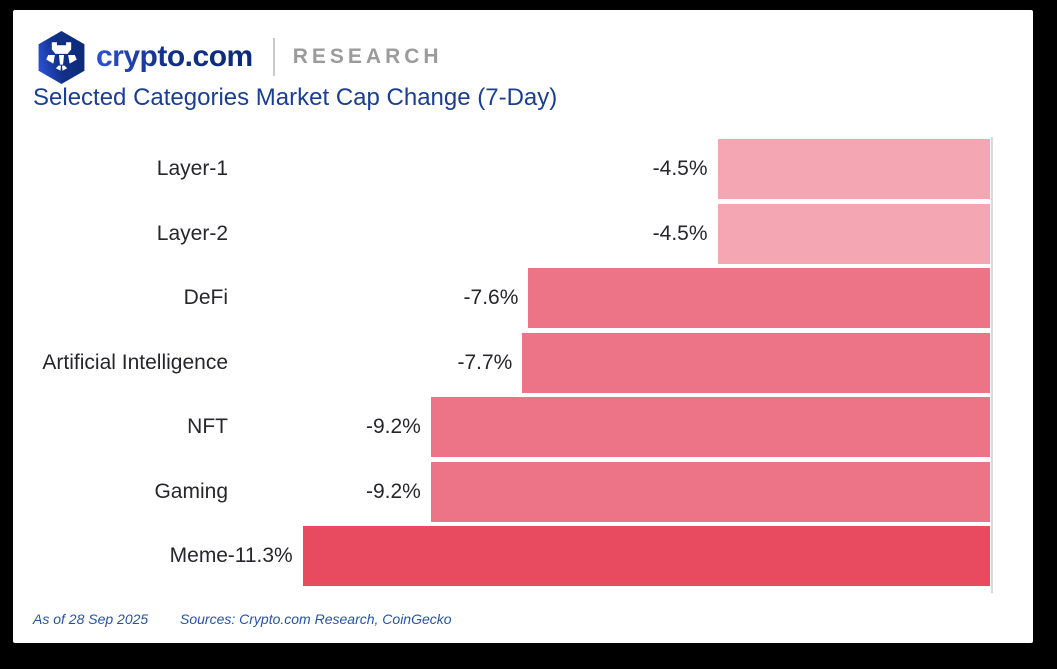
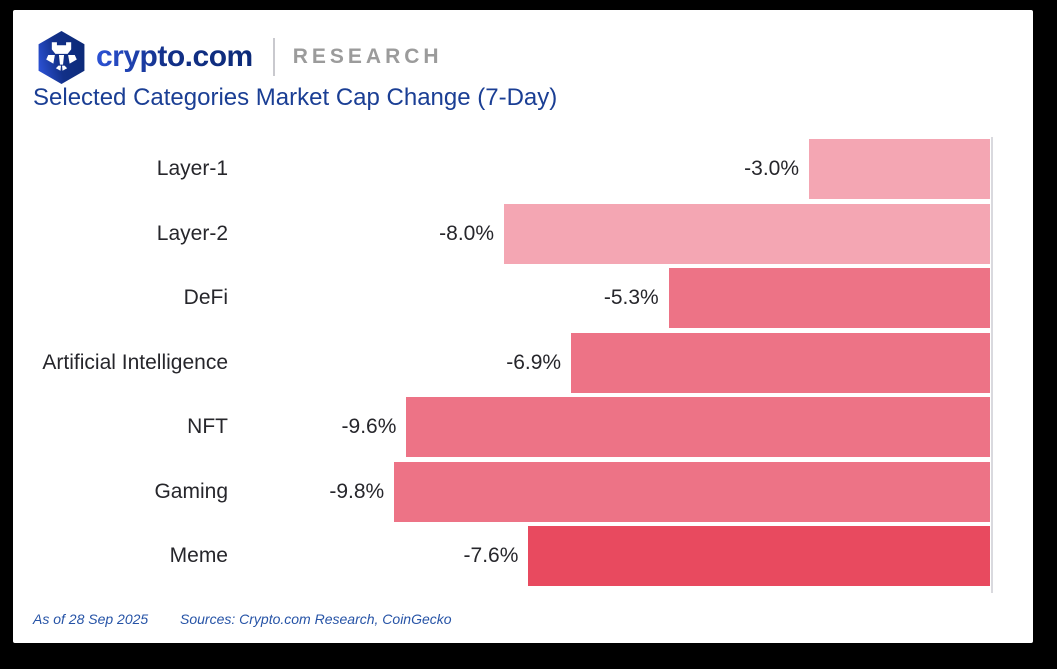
Layer-1: -4.5% -> -3.0%
Layer-2: -4.5% -> -8.0%
DeFi: -7.6% -> -5.3%
Artificial Intelligence: -7.7% -> -6.9%
NFT: -9.2% -> -9.6%
Gaming: -9.2% -> -9.8%
Meme: -11.3% -> -7.6%
